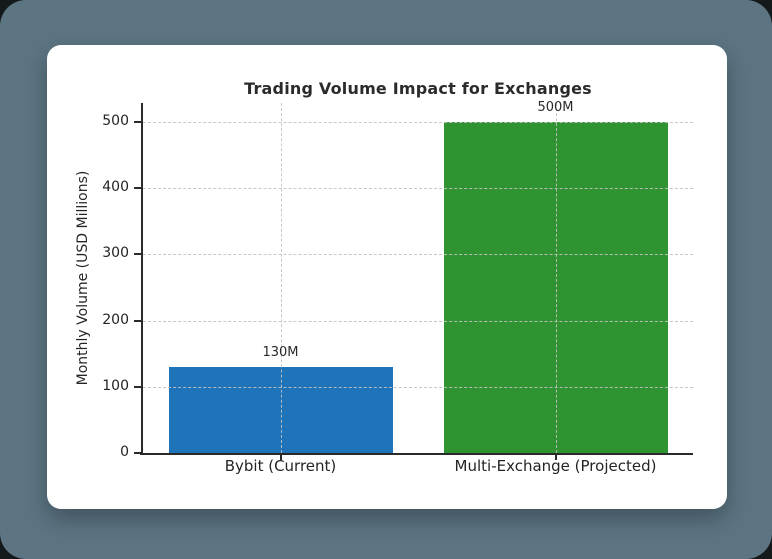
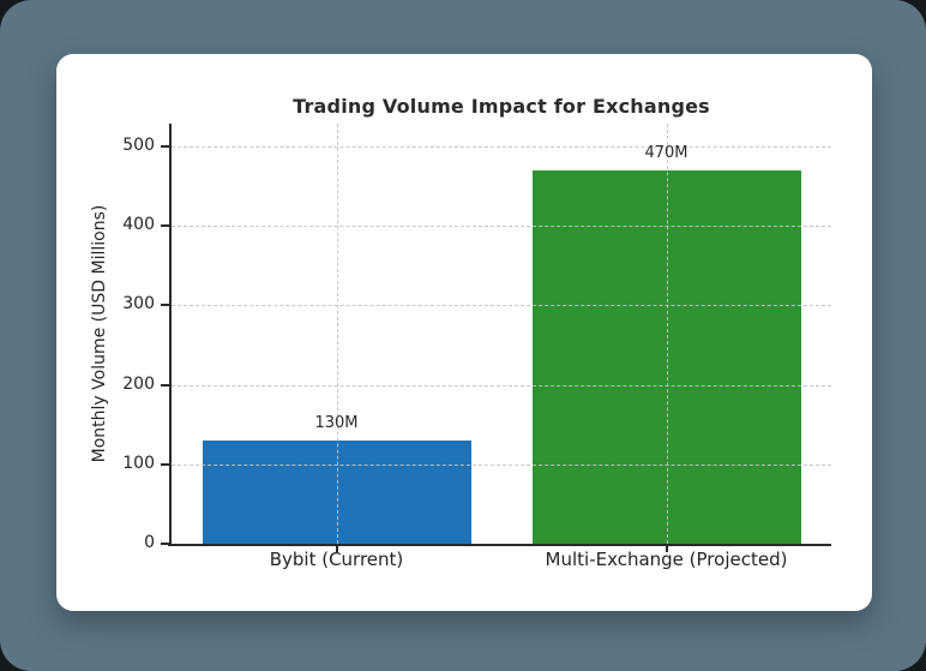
Multi-Exchange (Projected): 500M -> 470M
